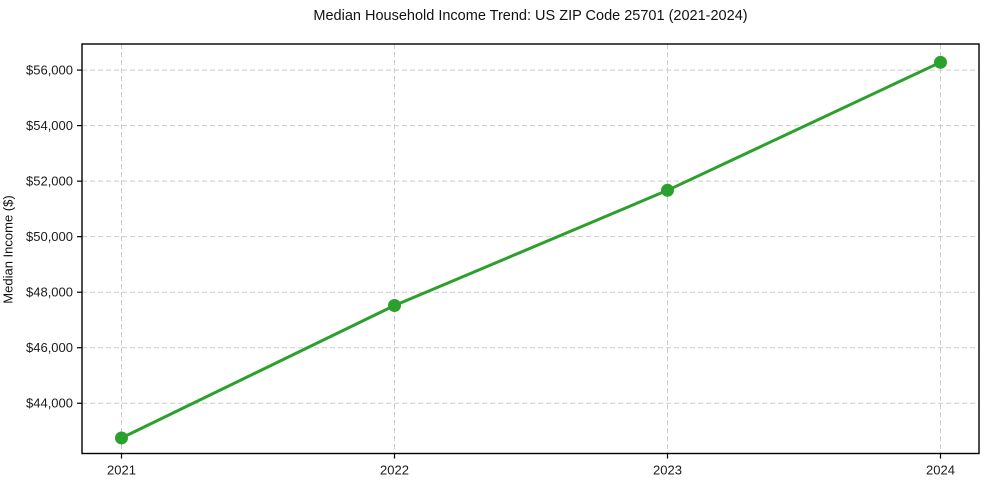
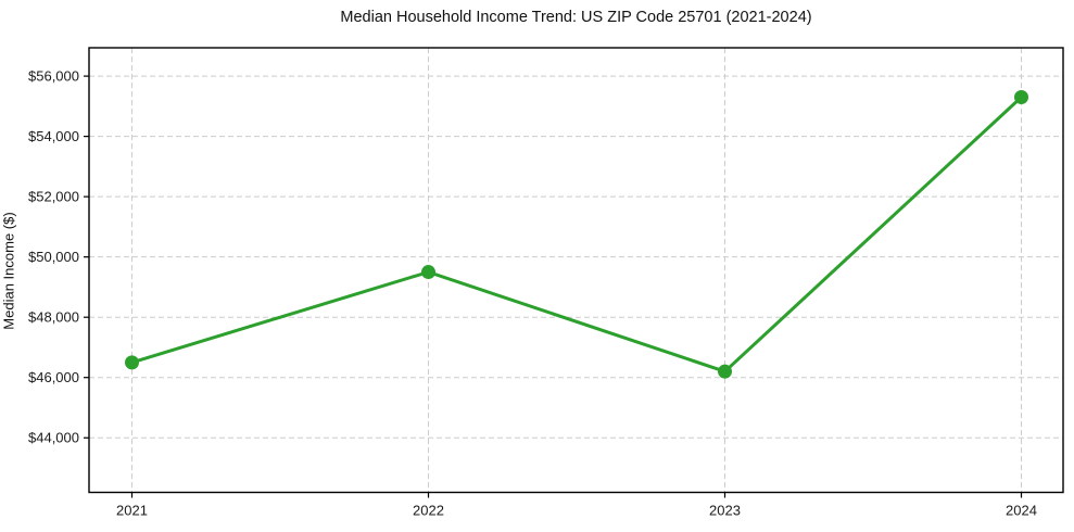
2021: $42800 -> $46500
2022: $47500 -> $49500
2023: $51700 -> $46200
2024: $56300 -> $55300
